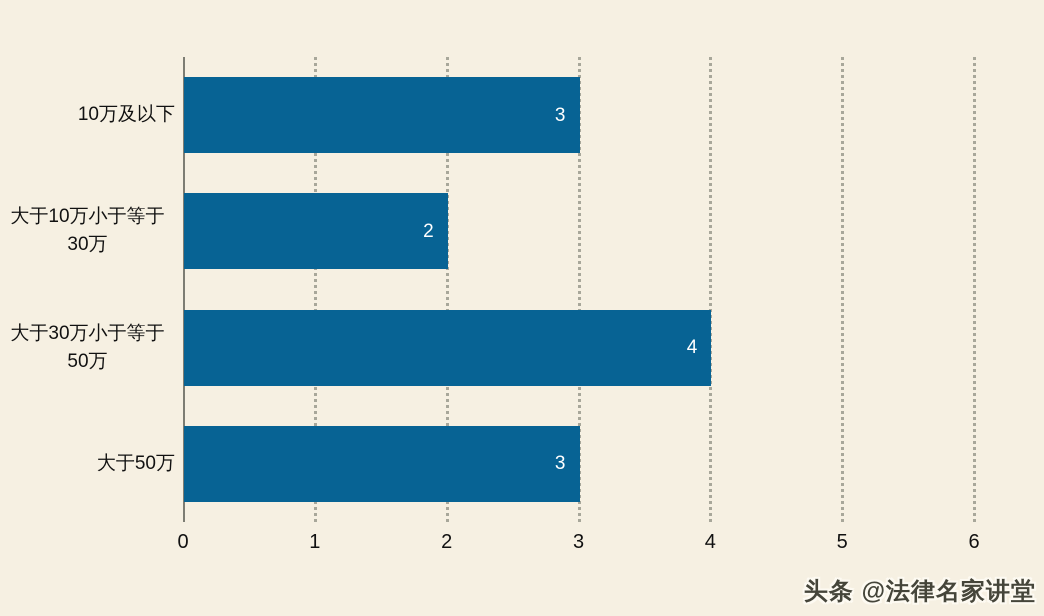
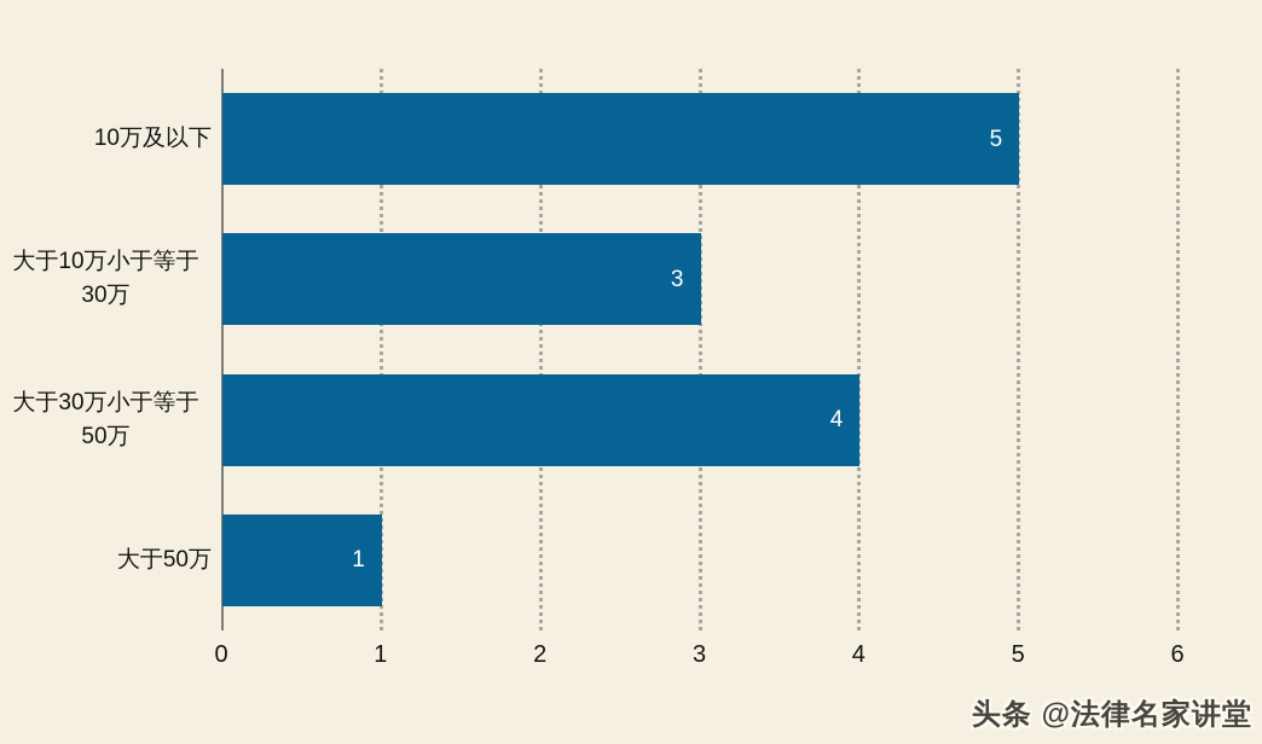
10万及以下: 3 -> 5
大于10万小于等于30万: 2 -> 3
大于50万: 3 -> 1
